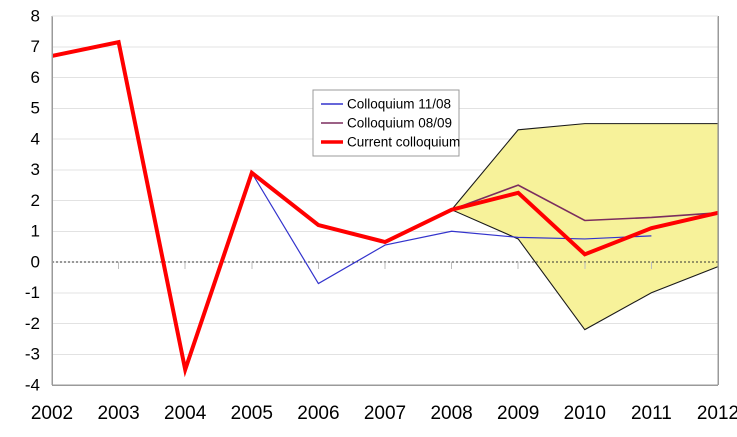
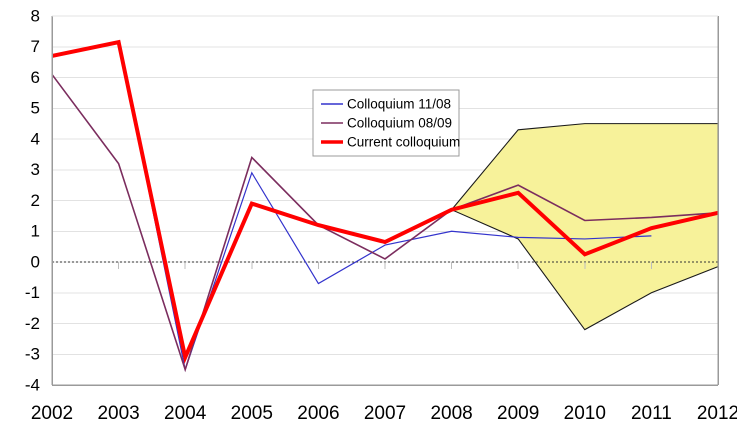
Colloquium 08/09/2002: 6.7 -> 6.1
Colloquium 08/09/2003: 7.2 -> 3.2
Current colloquium/2004: -3.5 -> -3.1
Colloquium 08/09/2005: 2.9 -> 3.4
Current colloquium/2005: 2.9 -> 1.9
Colloquium 08/09/2007: 0.7 -> 0.1
